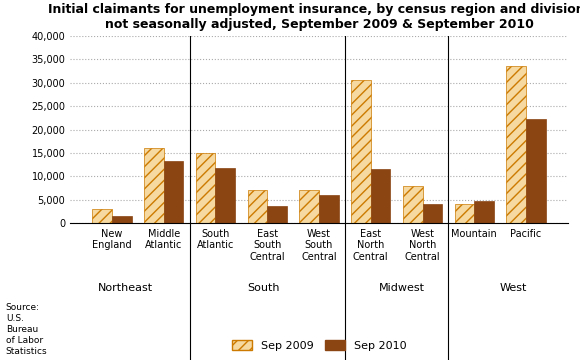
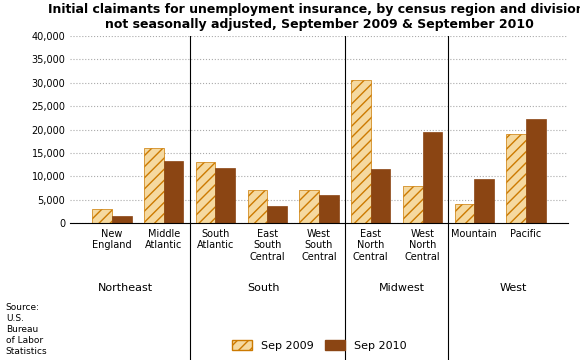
Sep 2009/South Atlantic: 15,000 -> 13,000
Sep 2010/West North Central: 4,000 -> 19,500
Sep 2010/Mountain: 4,700 -> 9,500
Sep 2009/Pacific: 33,500 -> 19,000
